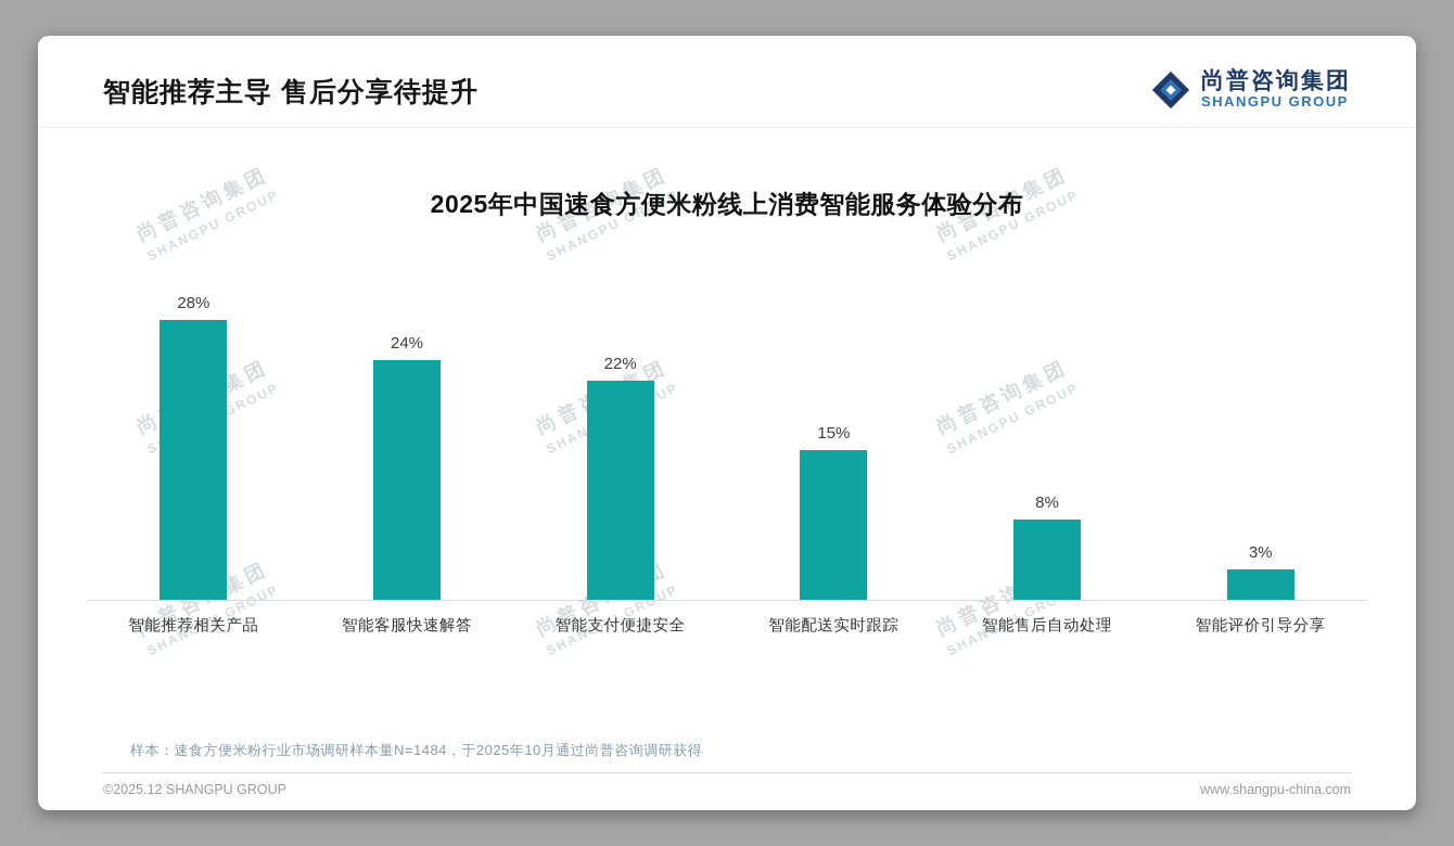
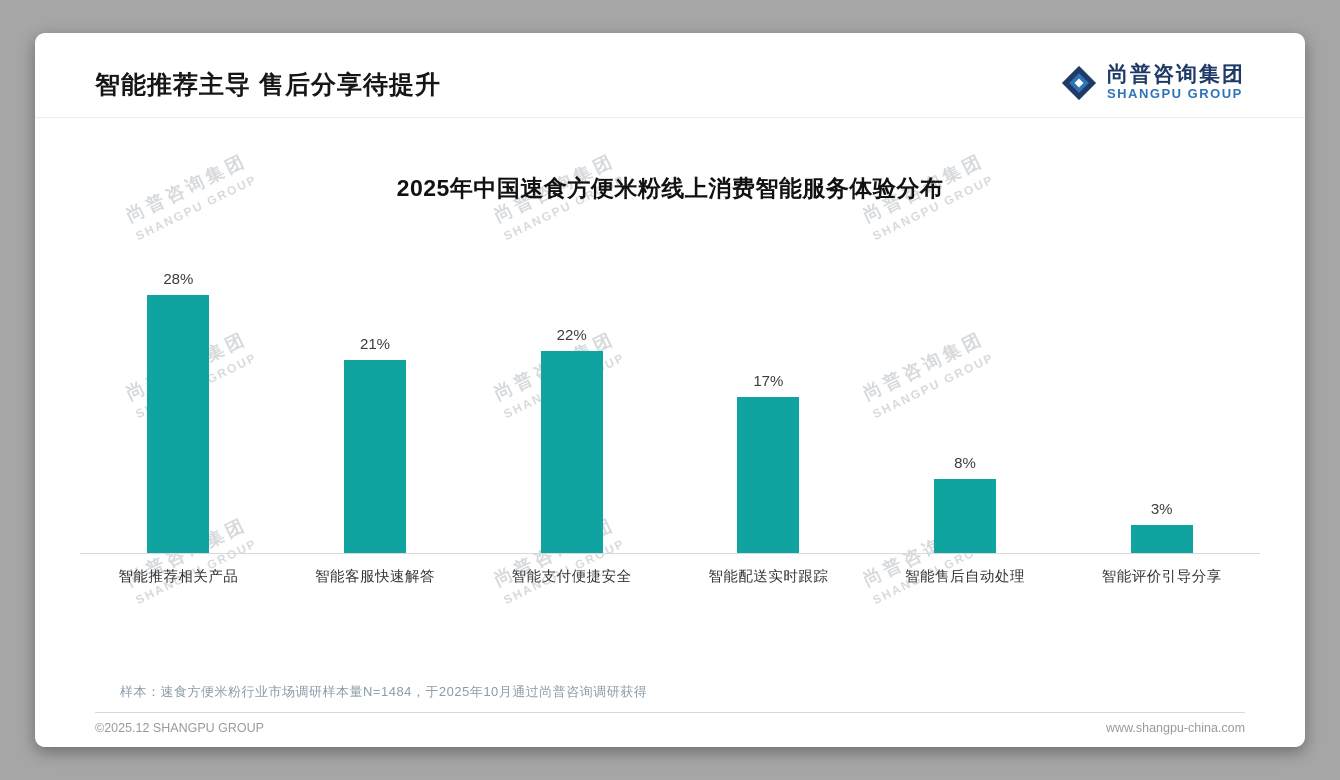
智能客服快速解答: 24% -> 21%
智能配送实时跟踪: 15% -> 17%
